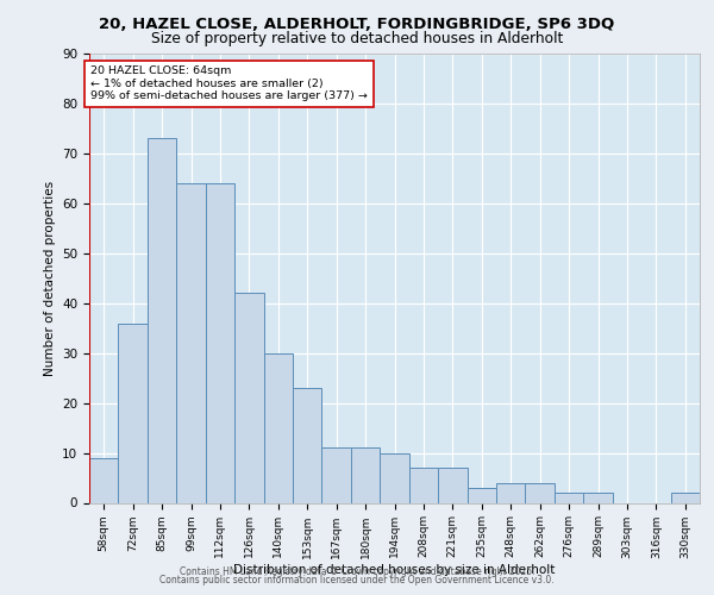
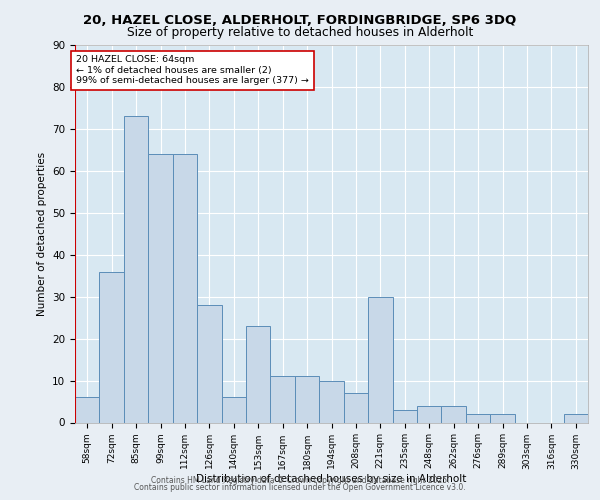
58sqm: 9 -> 6
126sqm: 42 -> 28
140sqm: 30 -> 6
221sqm: 7 -> 30
